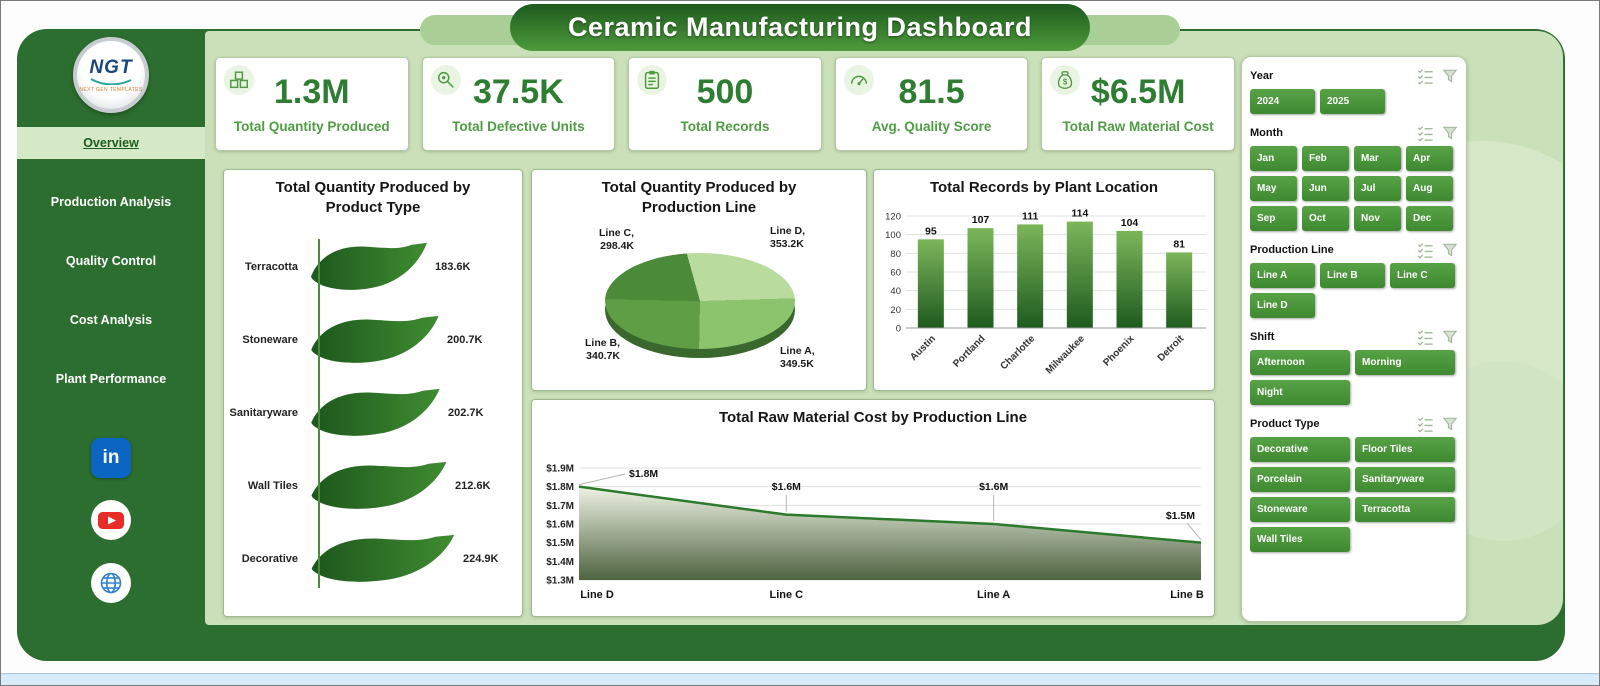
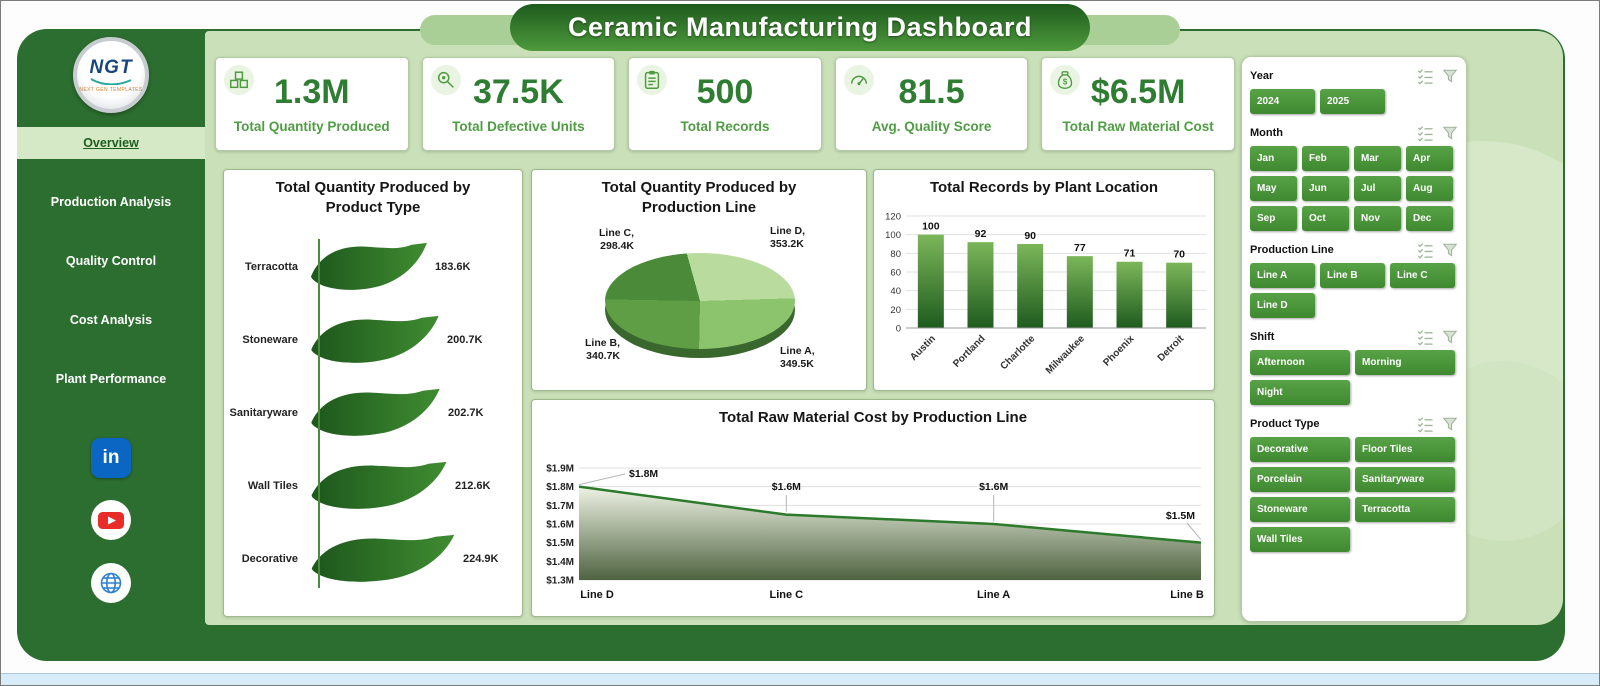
Total Records by Plant Location/Austin: 95 -> 100
Total Records by Plant Location/Portland: 107 -> 92
Total Records by Plant Location/Charlotte: 111 -> 90
Total Records by Plant Location/Milwaukee: 114 -> 77
Total Records by Plant Location/Phoenix: 104 -> 71
Total Records by Plant Location/Detroit: 81 -> 70
